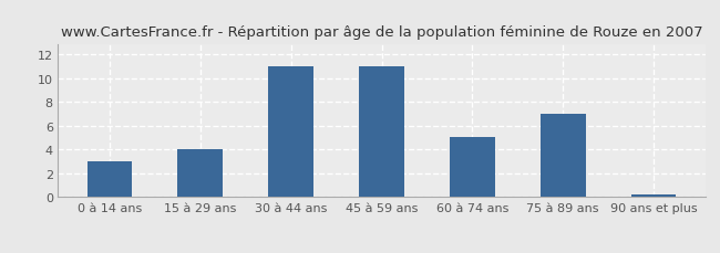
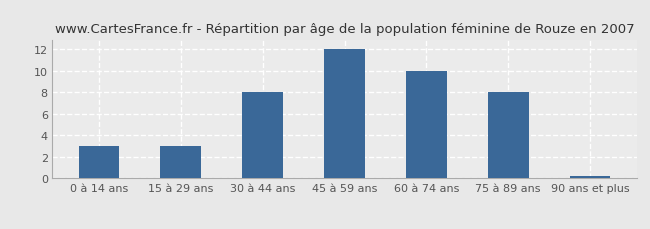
15 à 29 ans: 4.0 -> 3.0
30 à 44 ans: 11.0 -> 8.0
45 à 59 ans: 11.0 -> 12.0
60 à 74 ans: 5.0 -> 10.0
75 à 89 ans: 7.0 -> 8.0
